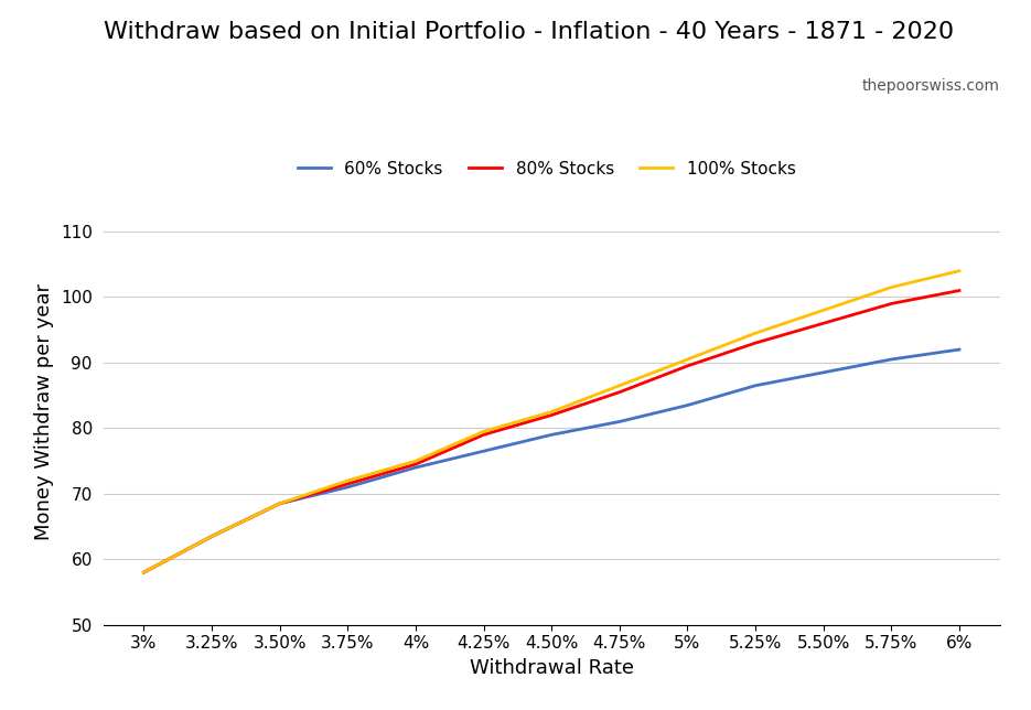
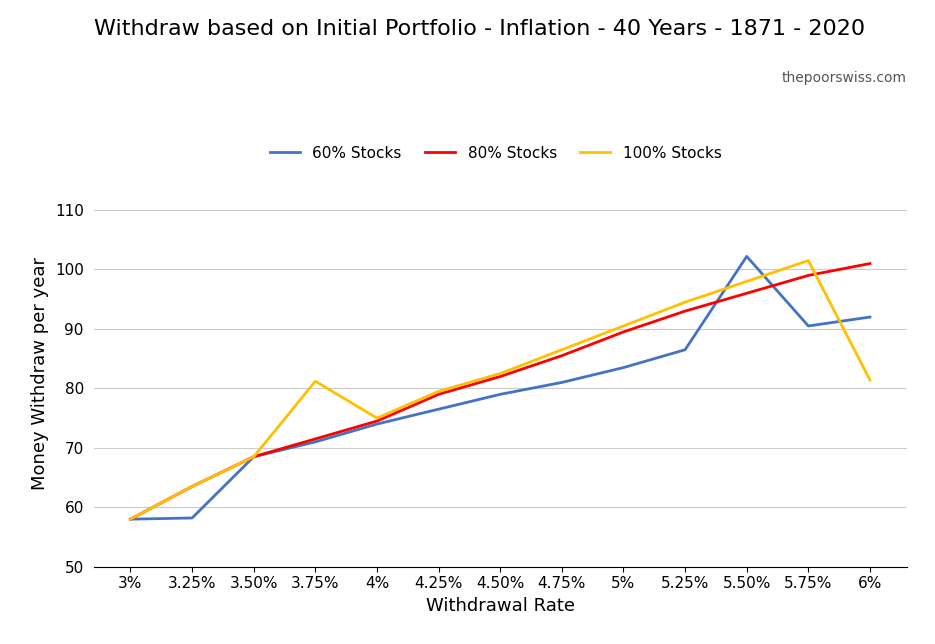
60% Stocks/3.25%: 63.5 -> 58.2
100% Stocks/3.75%: 72.0 -> 81.2
60% Stocks/5.50%: 88.5 -> 102.2
100% Stocks/6%: 104.0 -> 81.4
